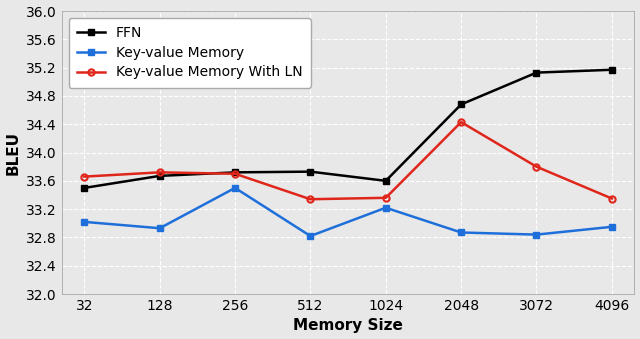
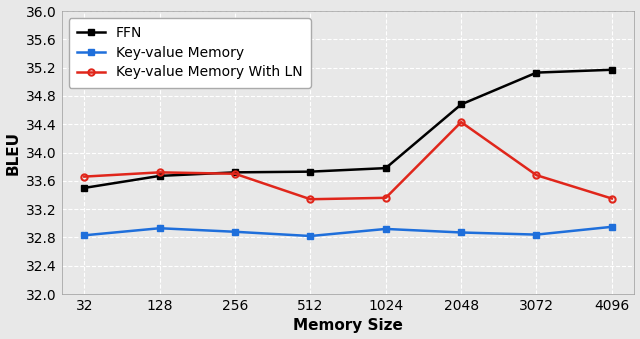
Key-value Memory/32: 33.02 -> 32.83
Key-value Memory/256: 33.50 -> 32.88
FFN/1024: 33.60 -> 33.78
Key-value Memory/1024: 33.22 -> 32.92
Key-value Memory With LN/3072: 33.80 -> 33.68
